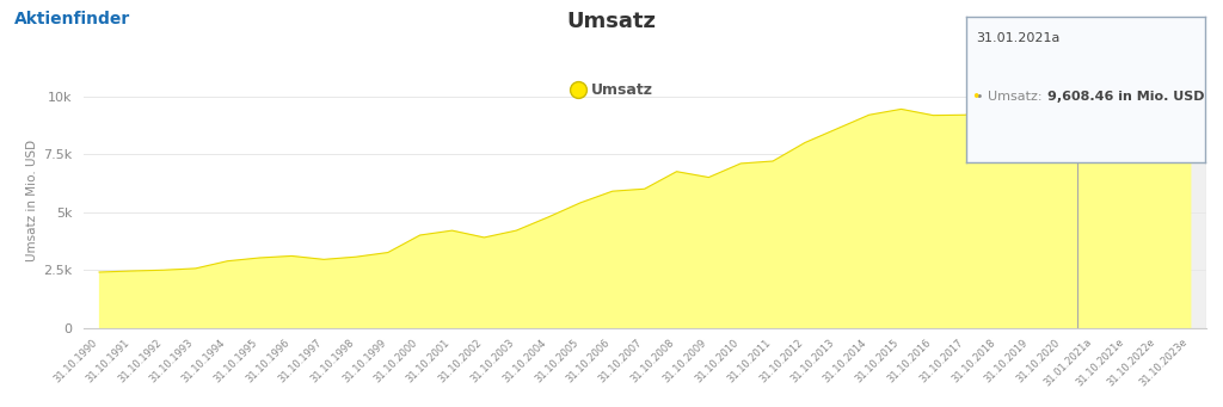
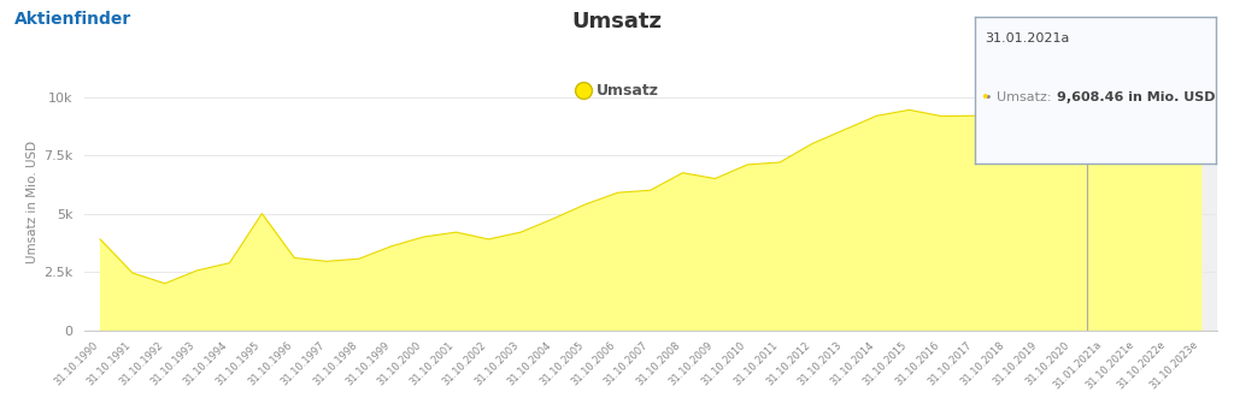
31.10.1990: 2.4k -> 3.9k
31.10.1992: 2.5k -> 2.0k
31.10.1995: 3.0k -> 5.0k
31.10.1999: 3.2k -> 3.6k
